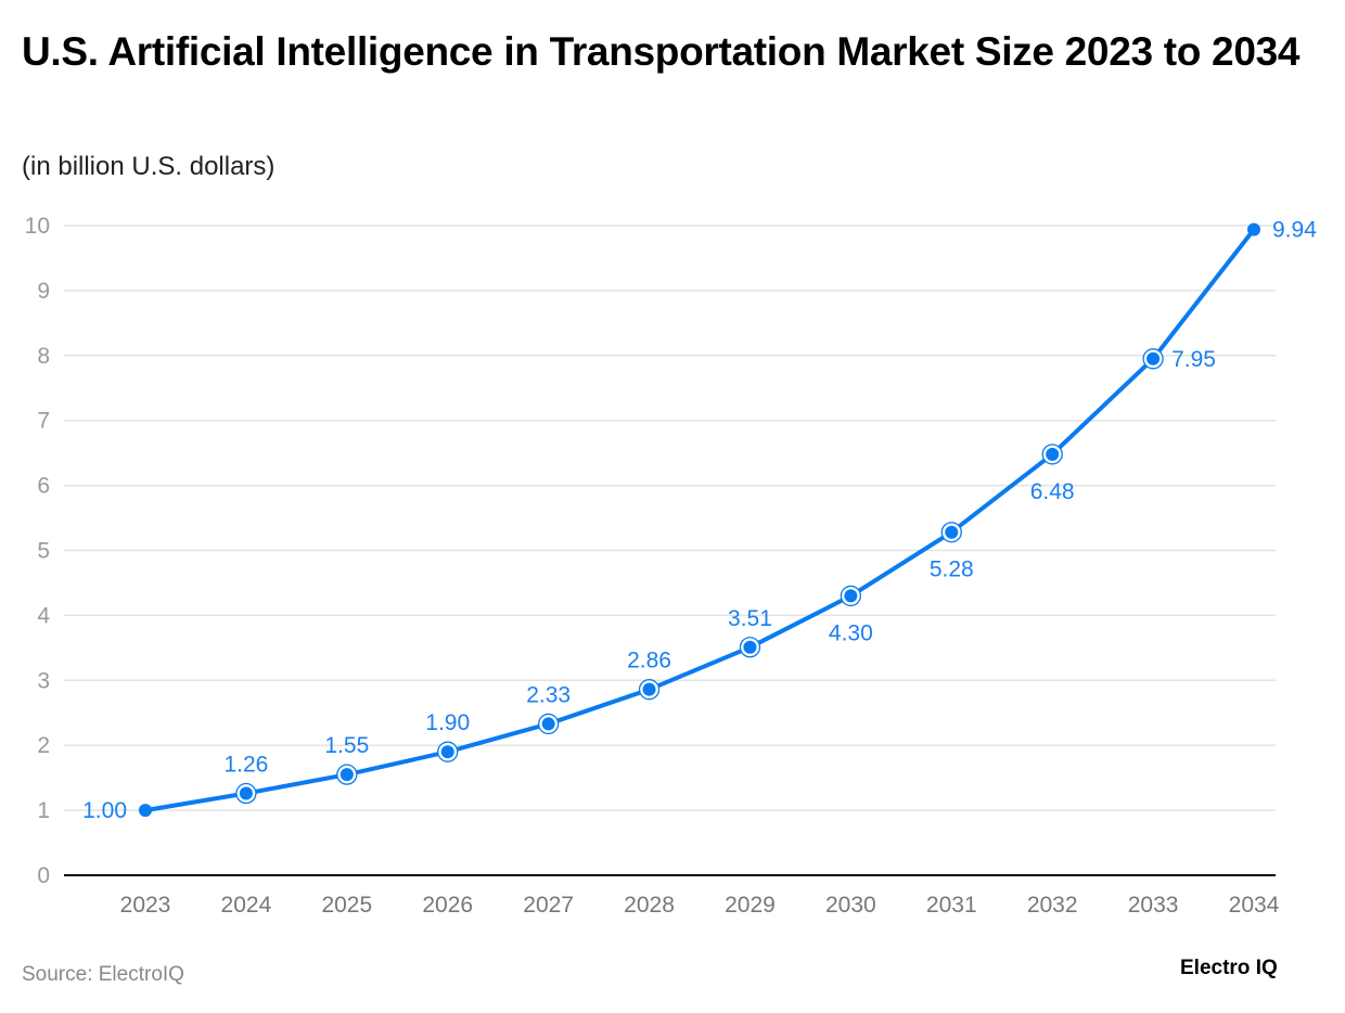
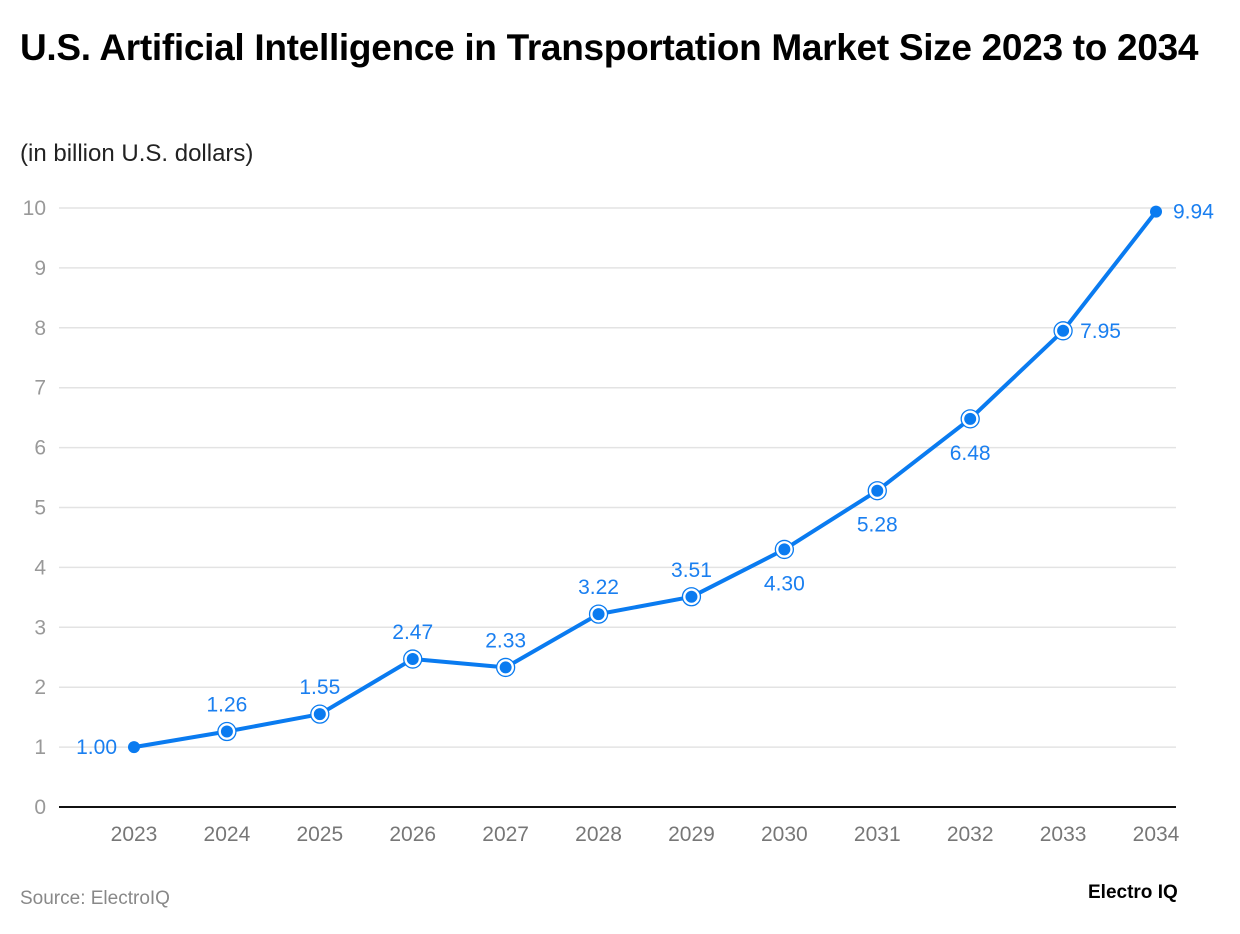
2026: 1.90 -> 2.47
2028: 2.86 -> 3.22
